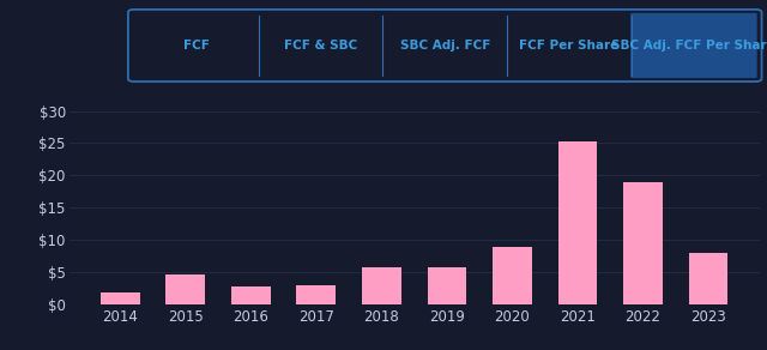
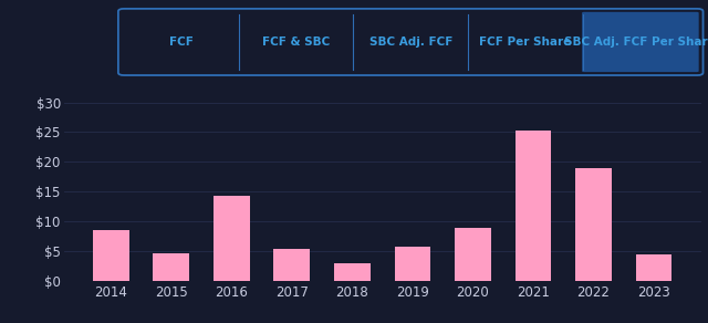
2014: $1.8 -> $8.6
2016: $2.8 -> $14.4
2017: $3.0 -> $5.4
2018: $5.8 -> $3.0
2023: $8.0 -> $4.4
